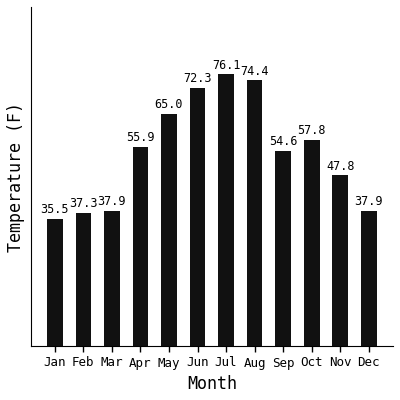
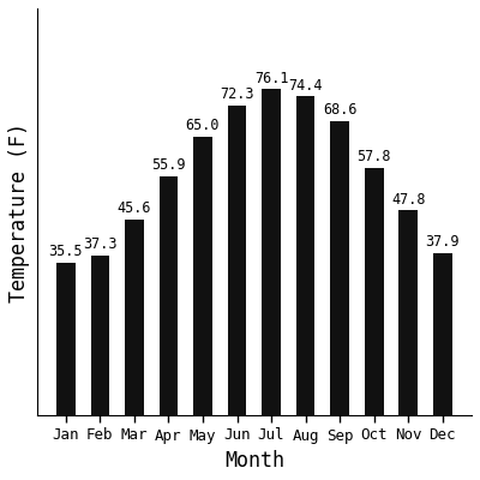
Mar: 37.9 -> 45.6
Sep: 54.6 -> 68.6
